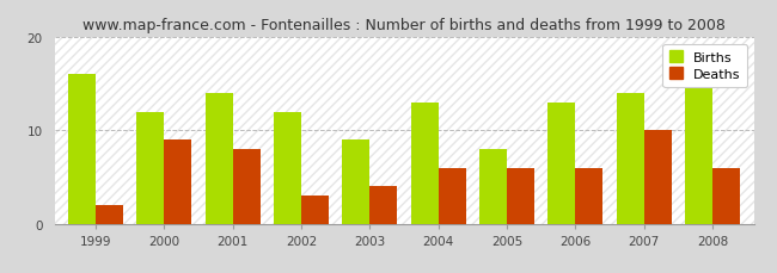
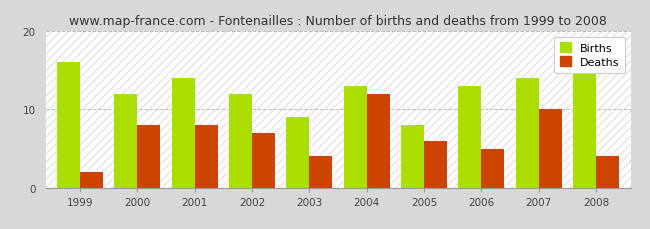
Deaths/2000: 9 -> 8
Deaths/2002: 3 -> 7
Deaths/2004: 6 -> 12
Deaths/2006: 6 -> 5
Deaths/2008: 6 -> 4
